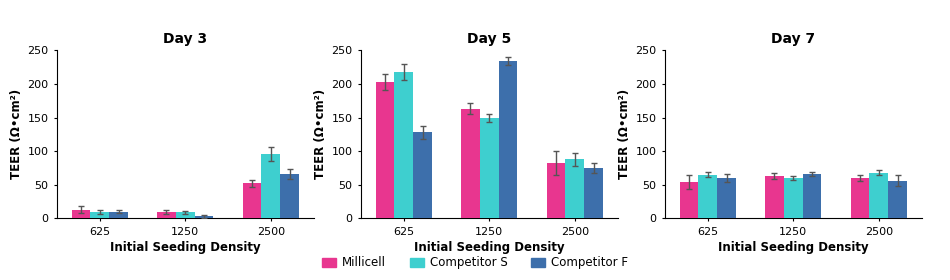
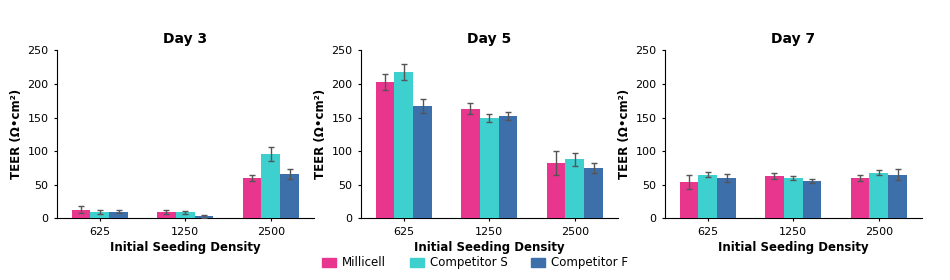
Day 3/Millicell/2500: 52 -> 60
Day 5/Competitor F/625: 128 -> 167
Day 5/Competitor F/1250: 234 -> 152
Day 7/Competitor F/1250: 66 -> 56
Day 7/Competitor F/2500: 56 -> 65
